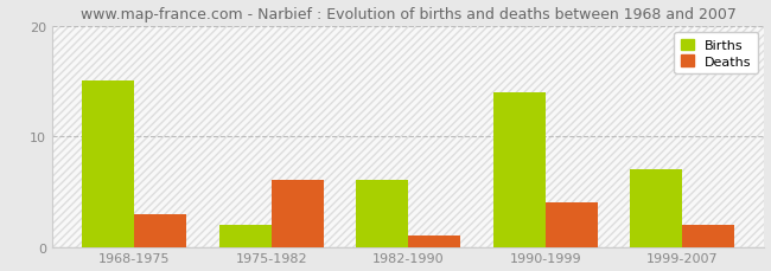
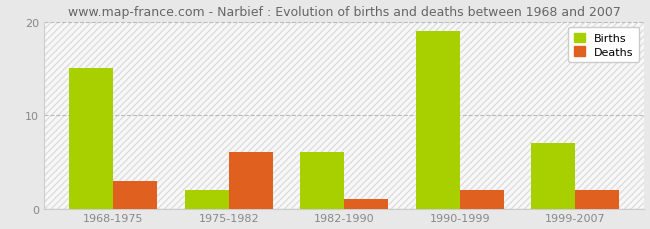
Births/1990-1999: 14 -> 19
Deaths/1990-1999: 4 -> 2
